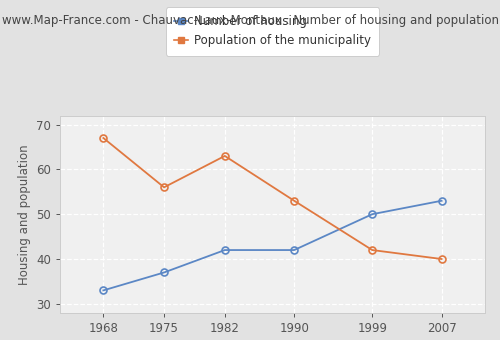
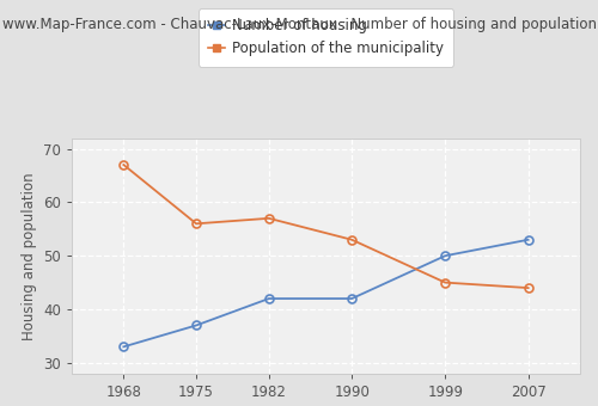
Population of the municipality/1982: 63 -> 57
Population of the municipality/1999: 42 -> 45
Population of the municipality/2007: 40 -> 44
